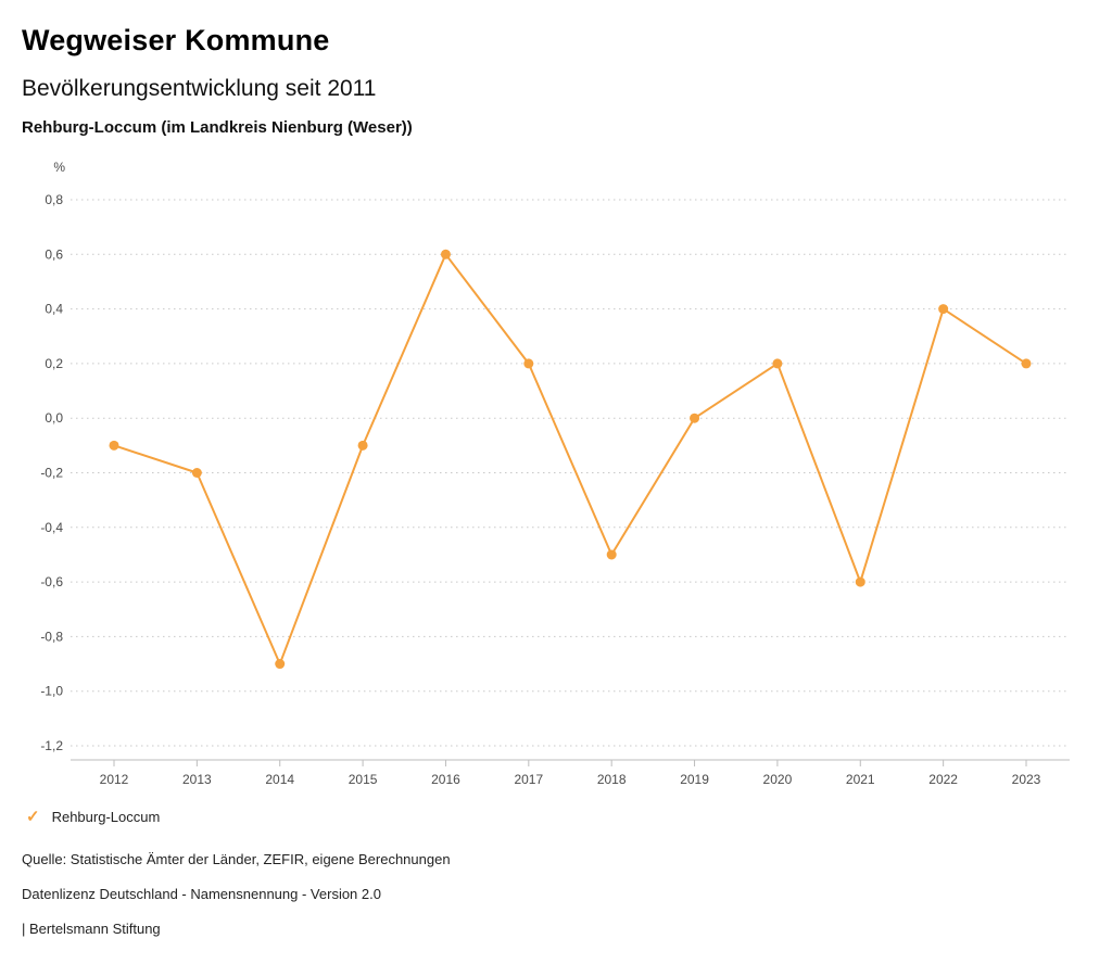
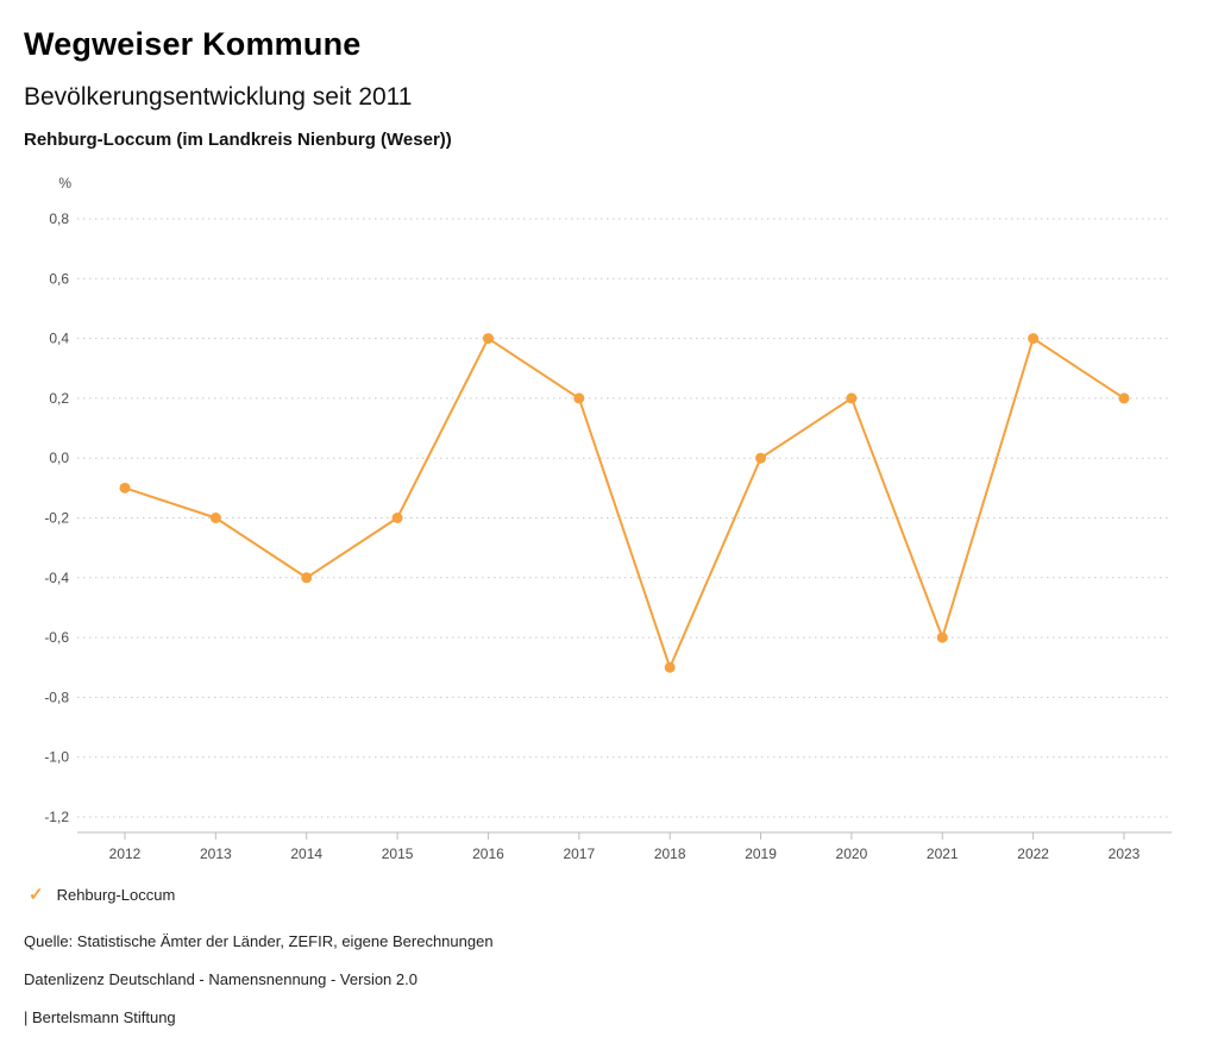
2014: -0,9 -> -0,4
2015: -0,1 -> -0,2
2016: 0,6 -> 0,4
2018: -0,5 -> -0,7
